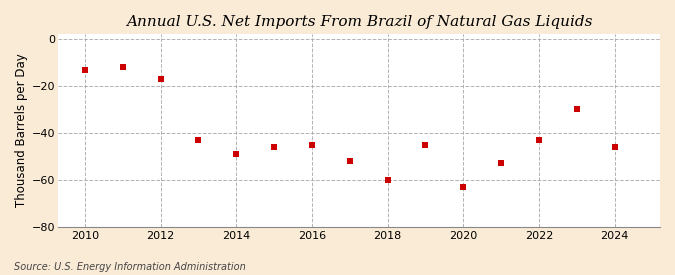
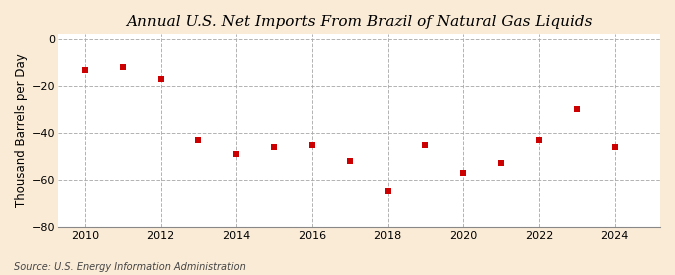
2018: -60 -> -65
2020: -63 -> -57
